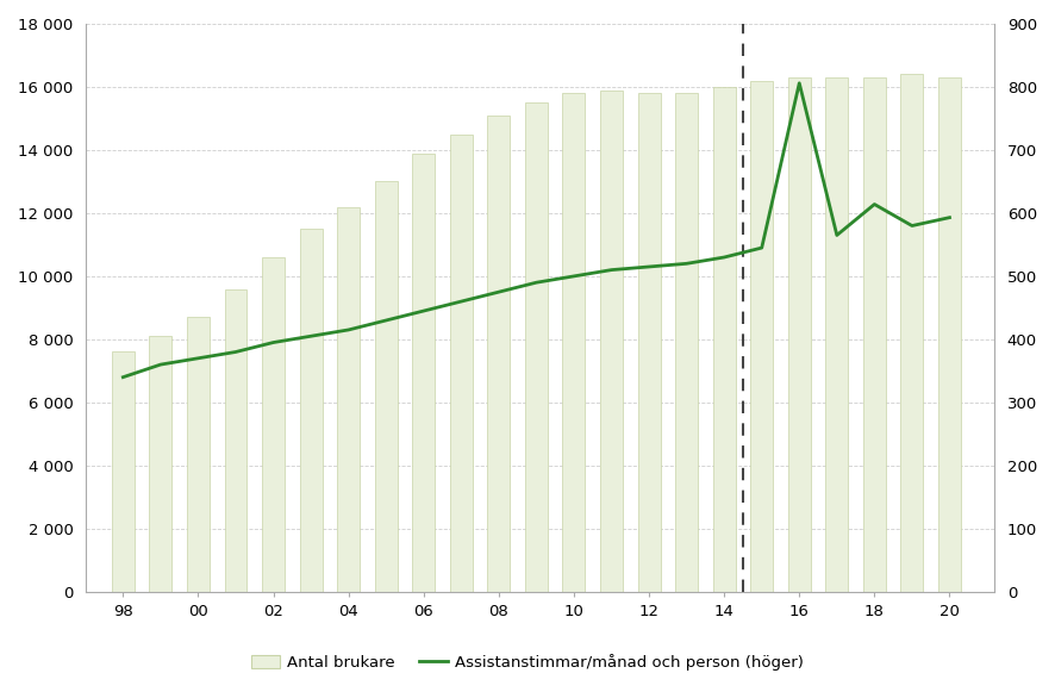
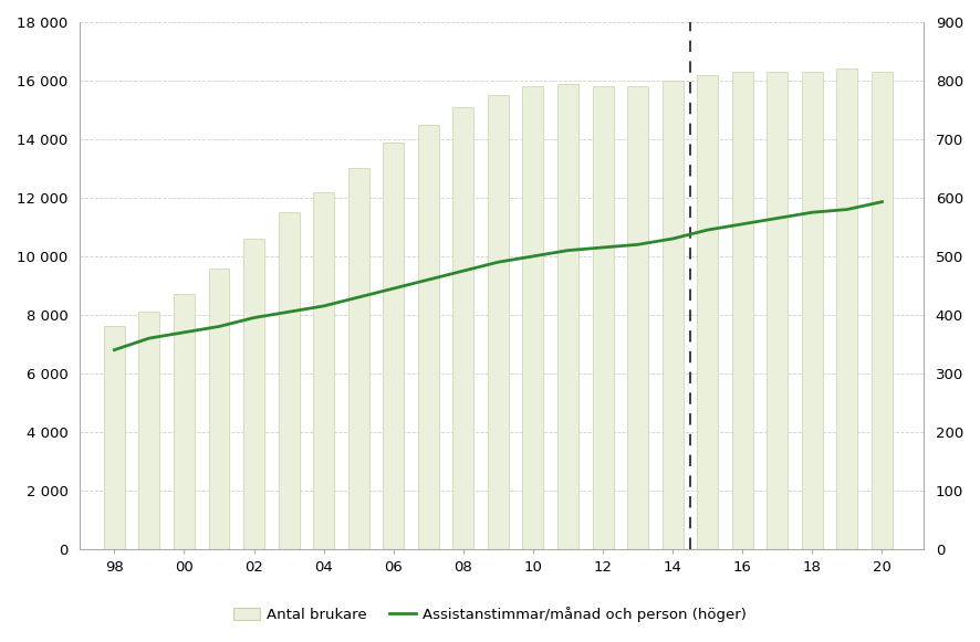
Assistanstimmar/månad och person (höger)/16: 806 -> 555
Assistanstimmar/månad och person (höger)/18: 614 -> 575
